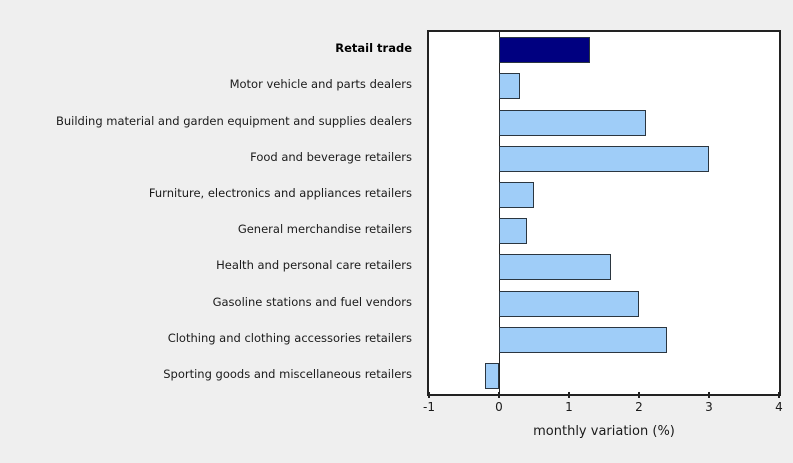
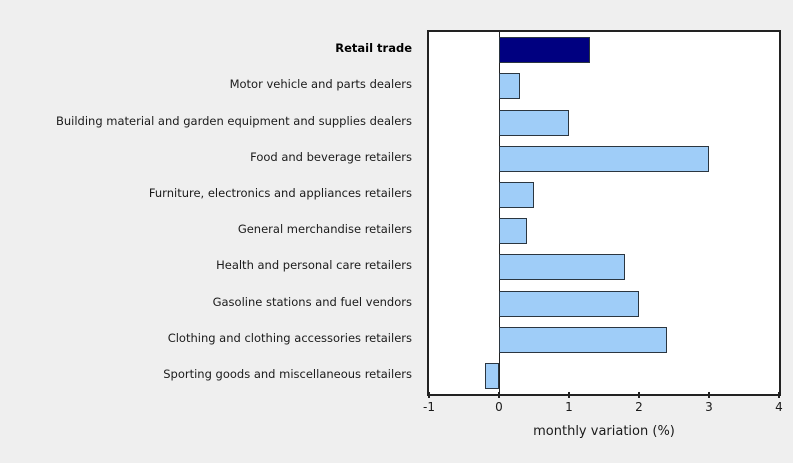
Building material and garden equipment and supplies dealers: 2.1 -> 1.0
Health and personal care retailers: 1.6 -> 1.8
